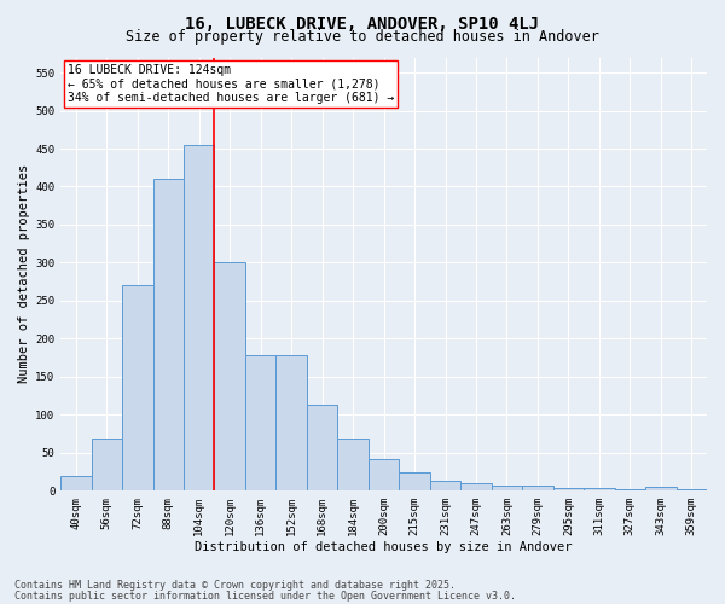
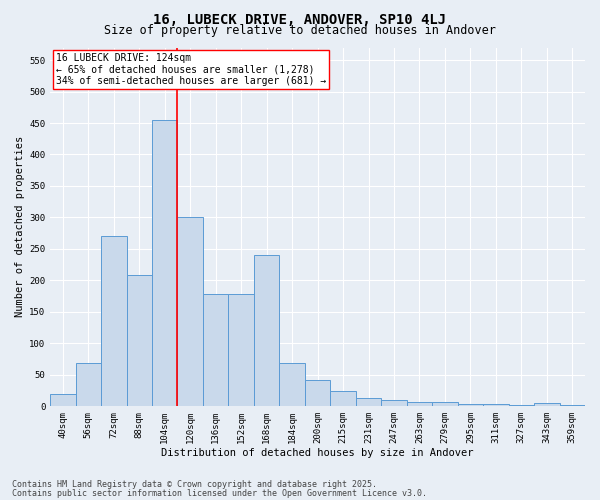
88sqm: 410 -> 208
168sqm: 113 -> 240
